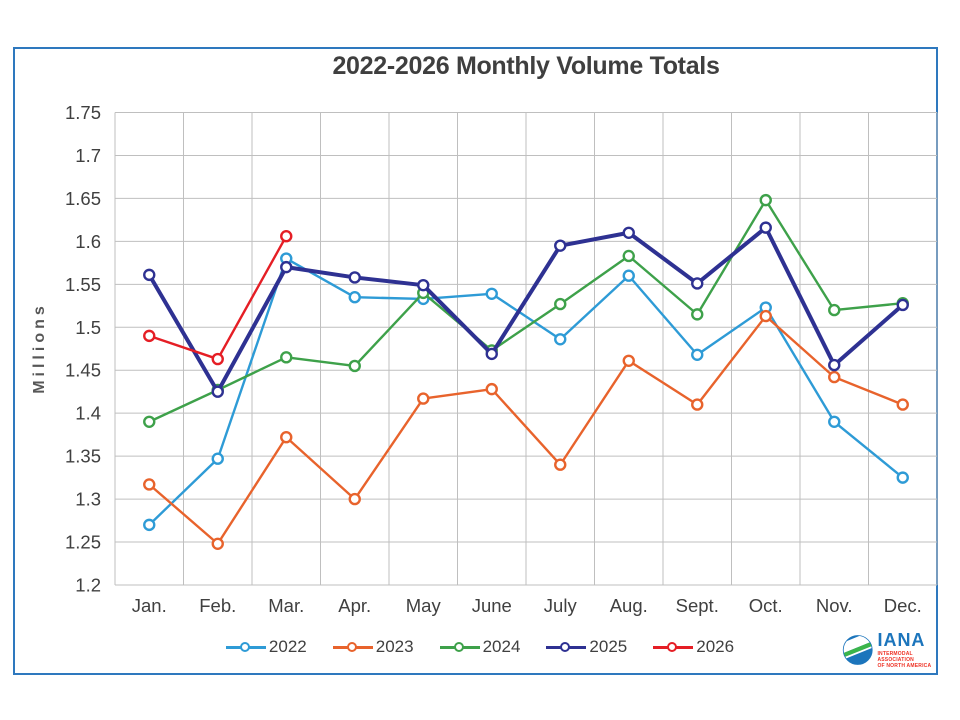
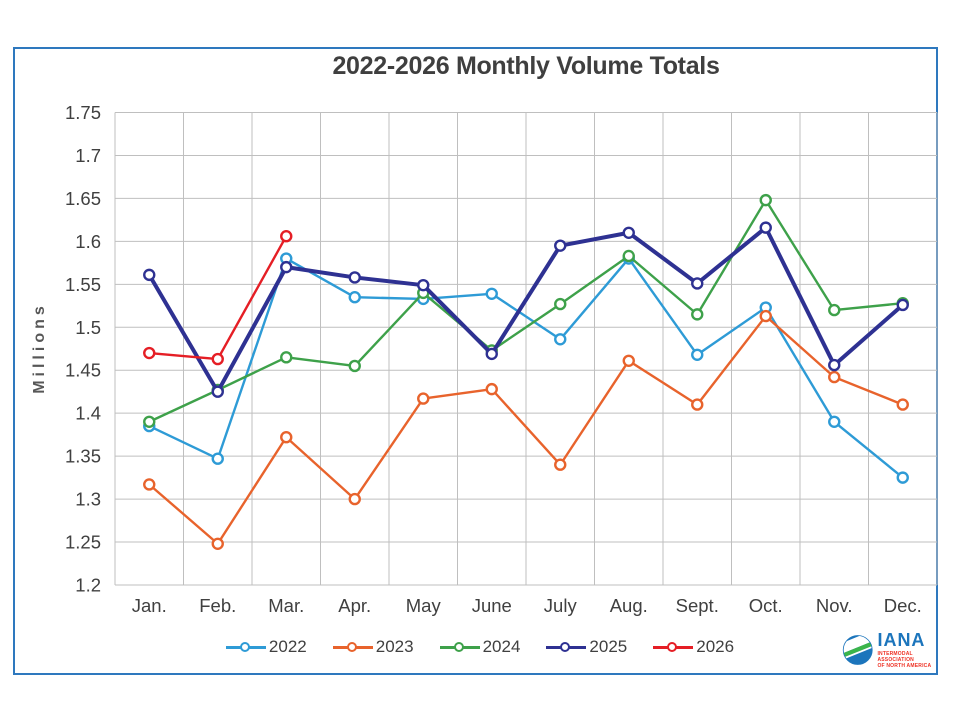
2022/Jan.: 1.27 -> 1.39
2026/Jan.: 1.49 -> 1.47
2022/Aug.: 1.56 -> 1.58
